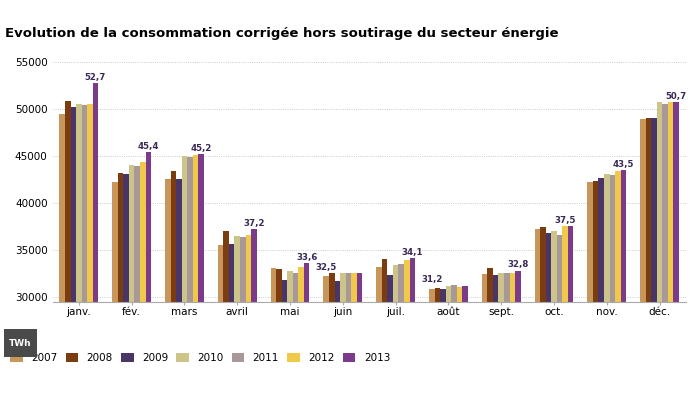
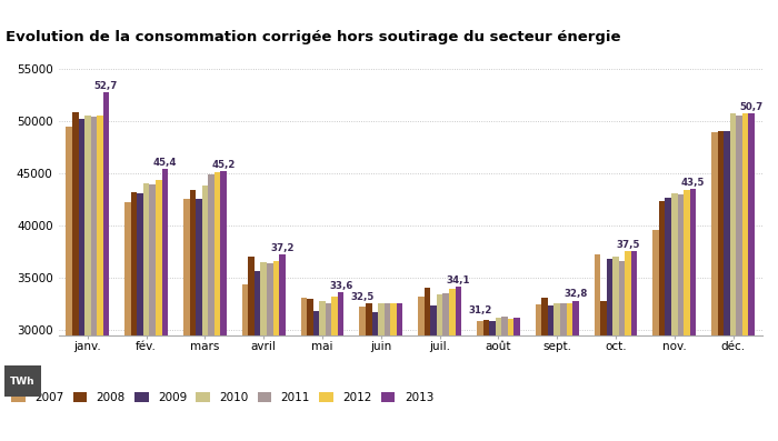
2010/mars: 45000 -> 43800
2007/avril: 35500 -> 34400
2008/oct.: 37400 -> 32800
2007/nov.: 42200 -> 39600
